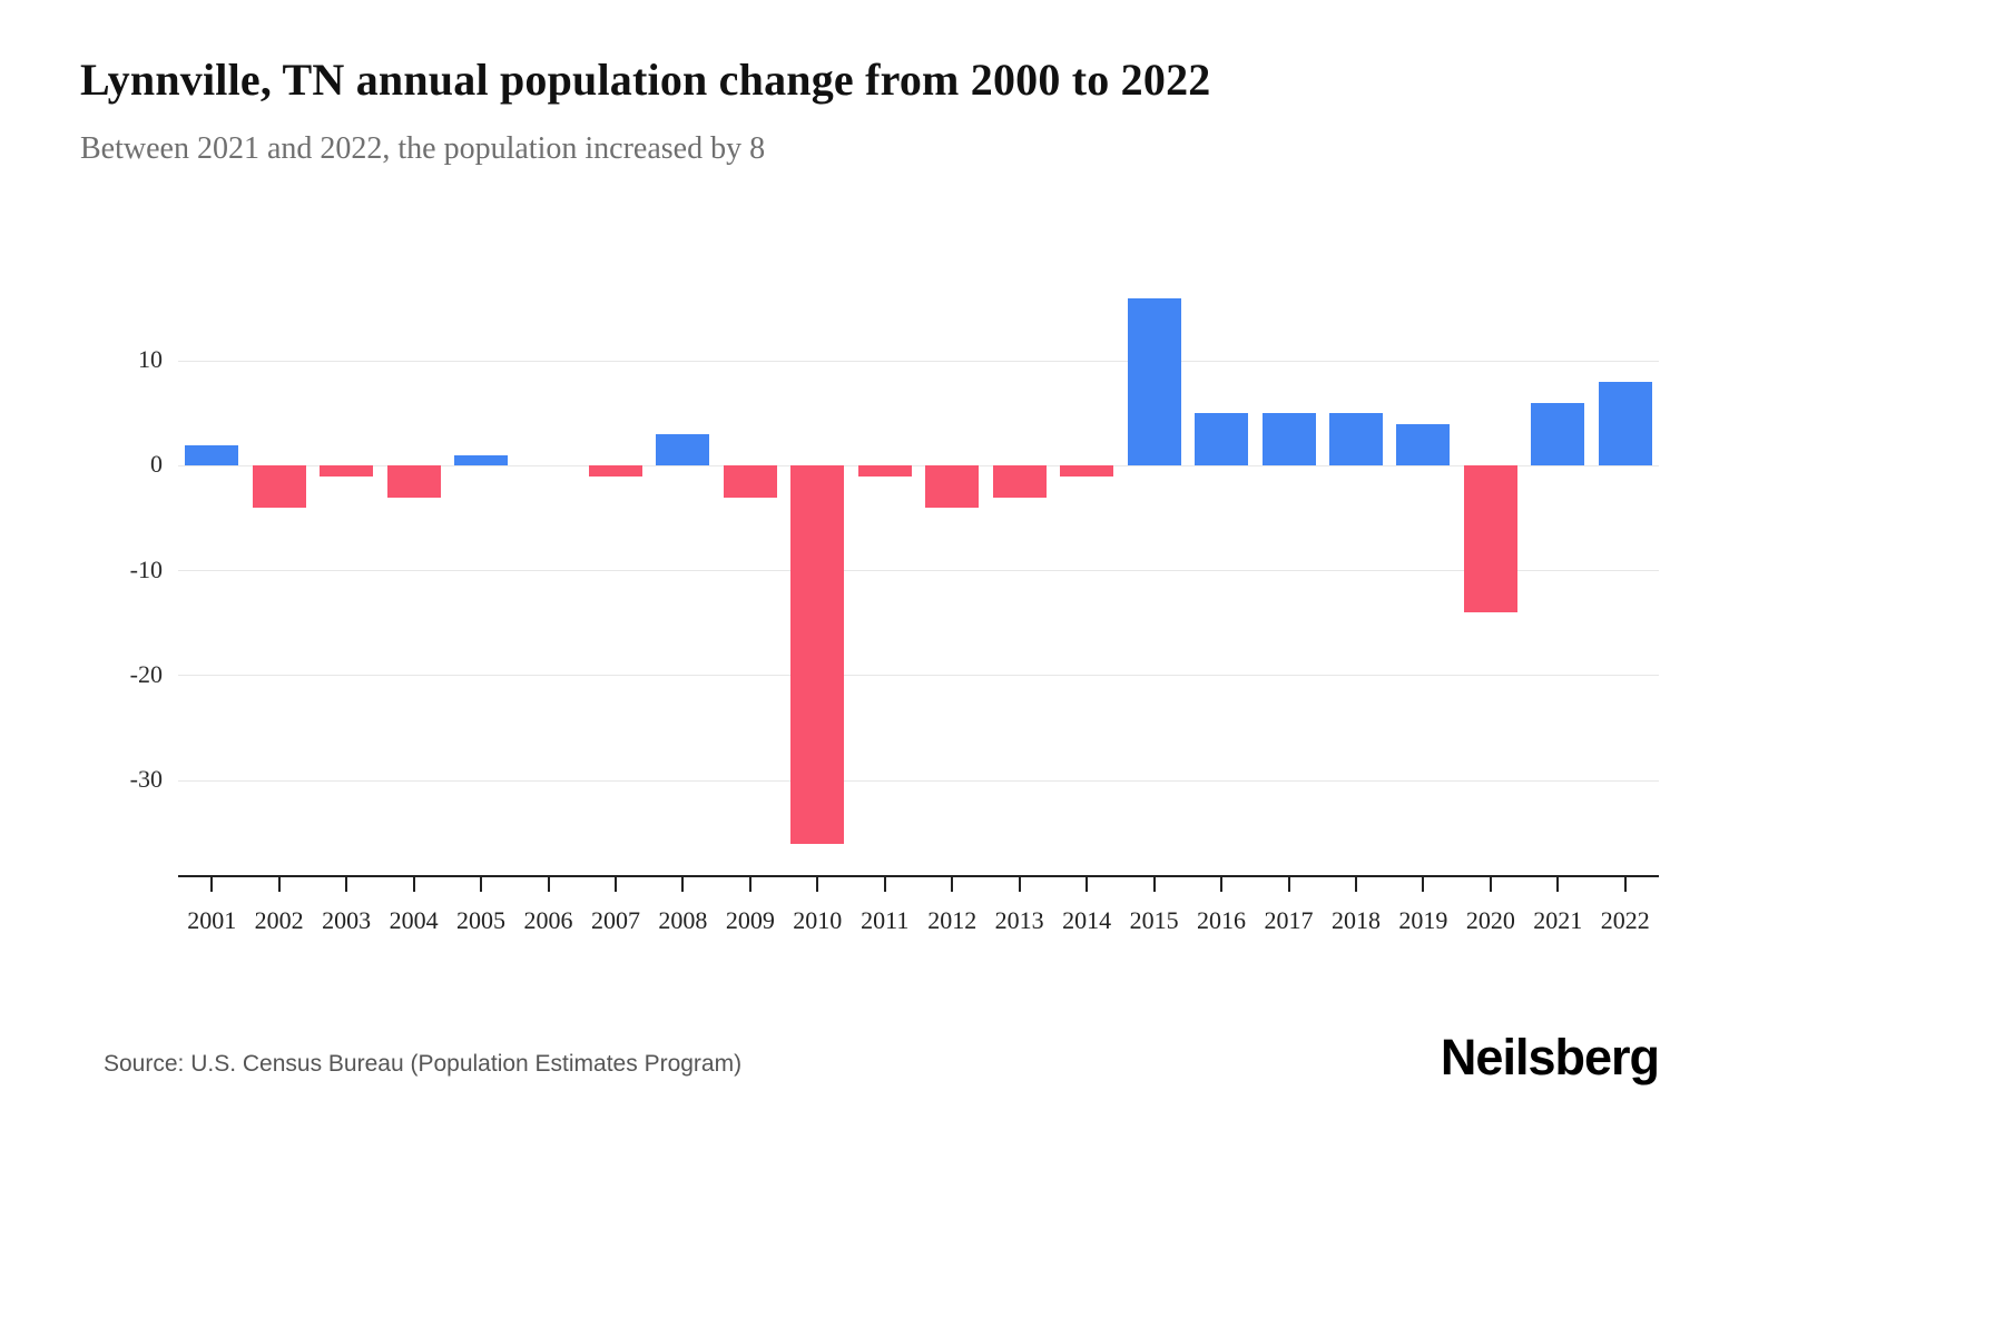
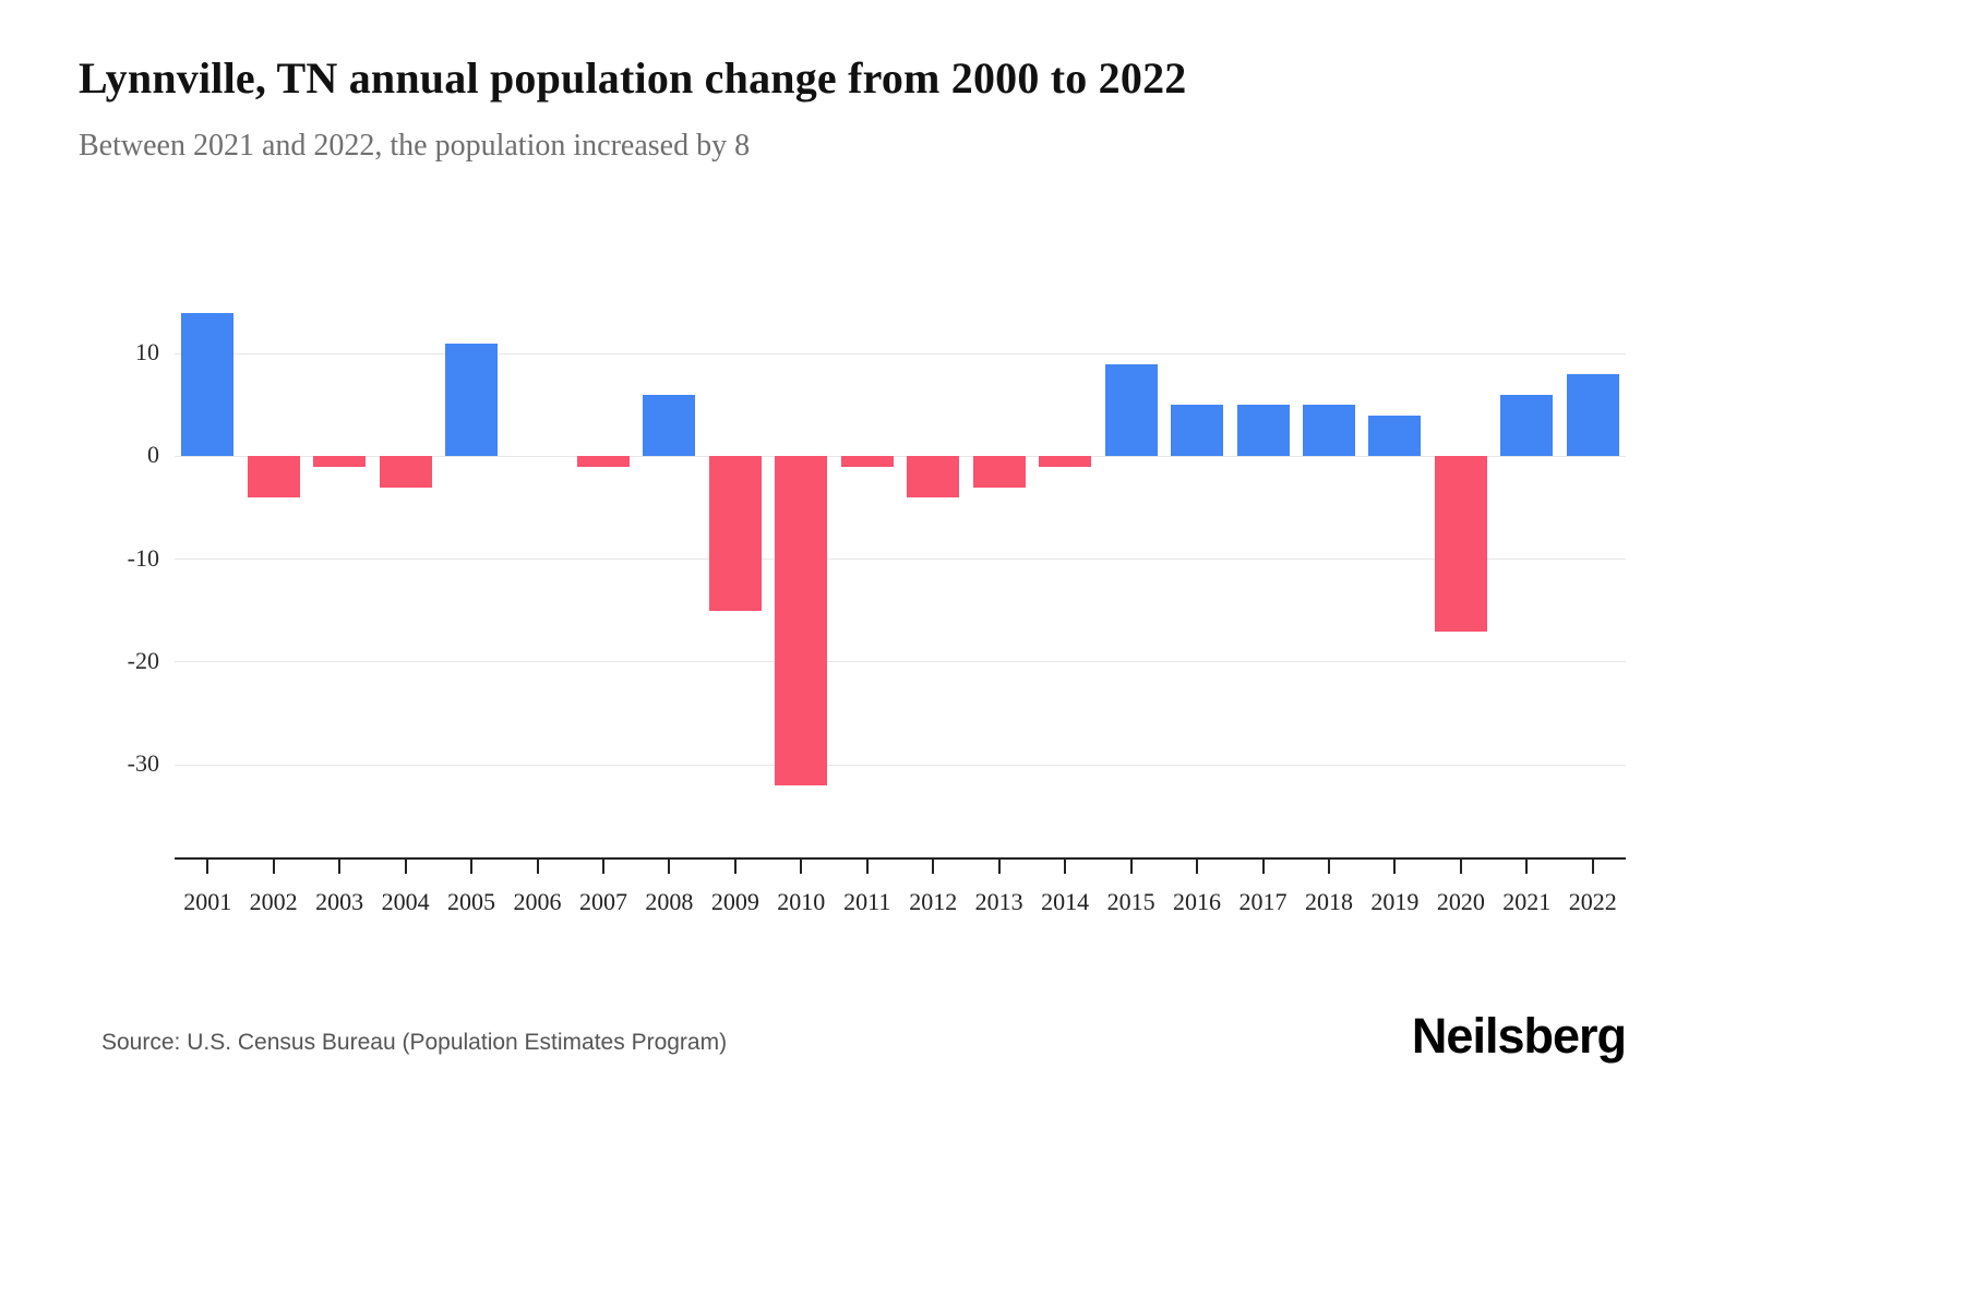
2001: 2 -> 14
2005: 1 -> 11
2008: 3 -> 6
2009: -3 -> -15
2010: -36 -> -32
2015: 16 -> 9
2020: -14 -> -17
